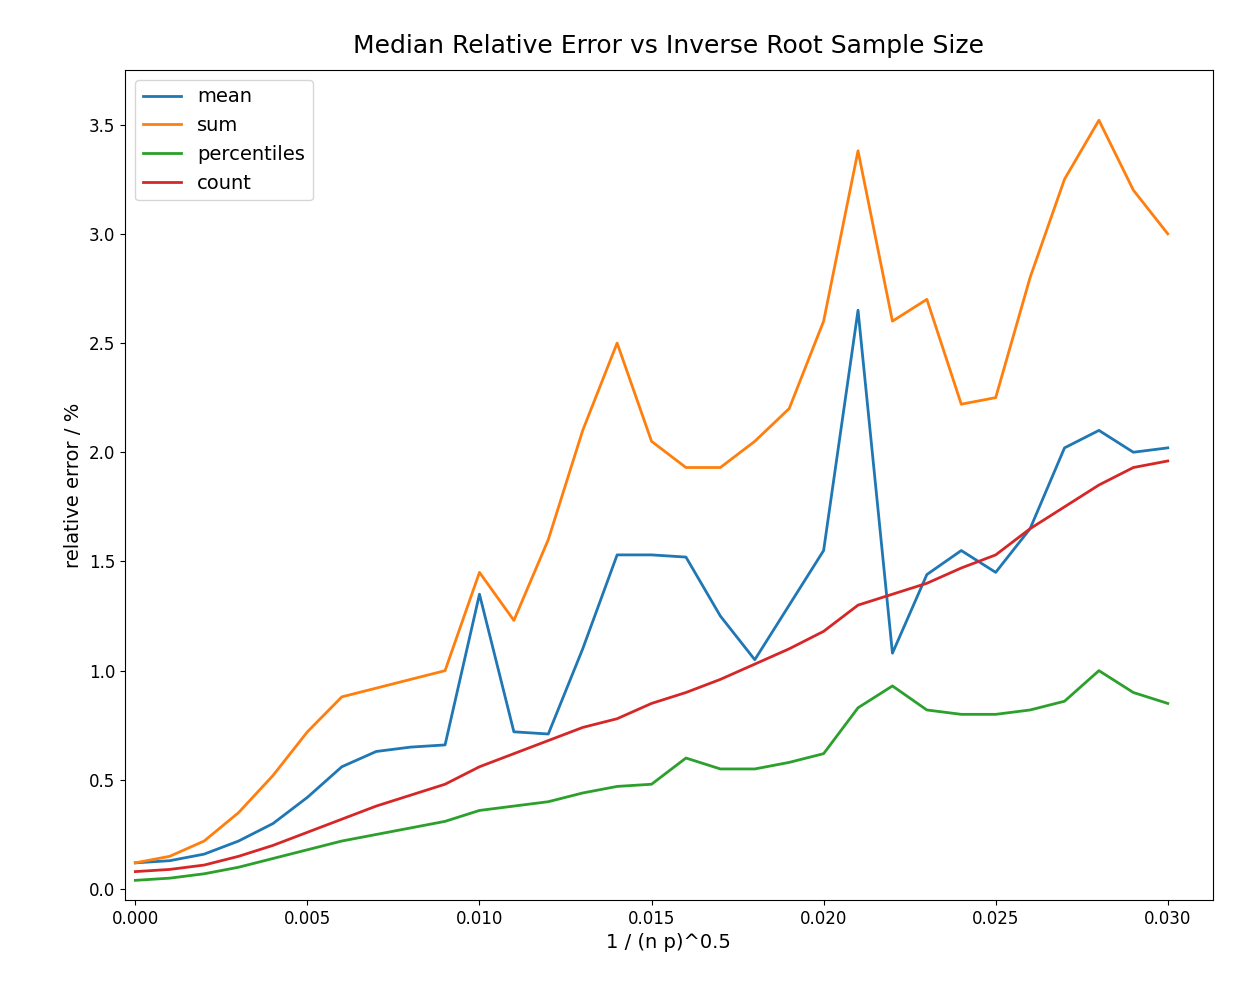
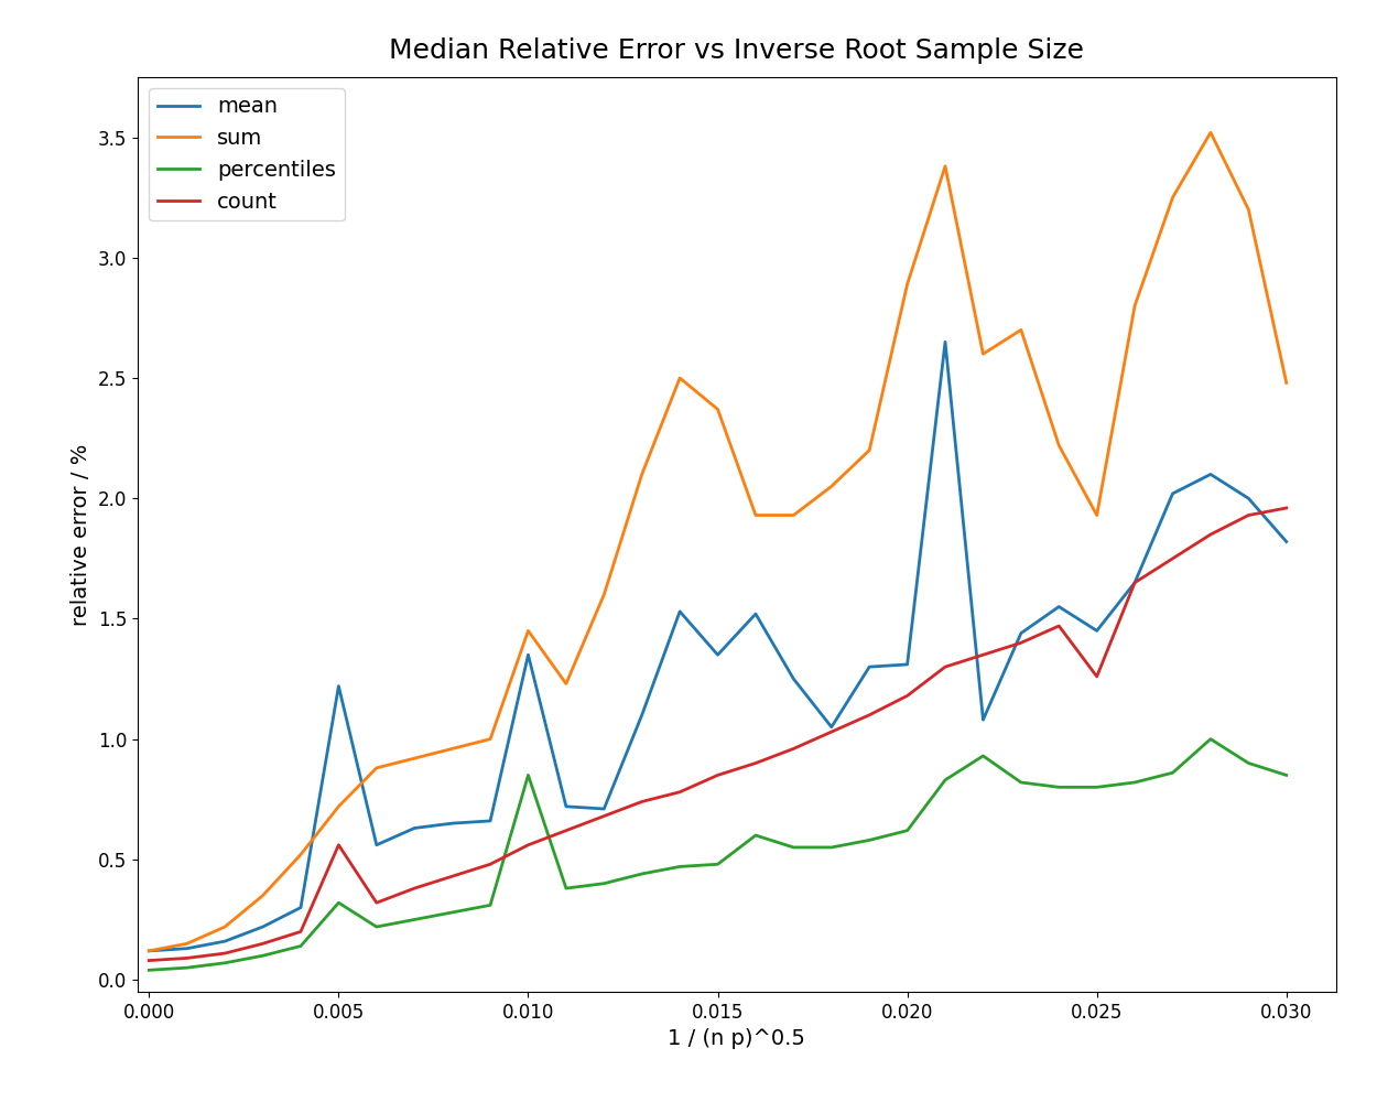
mean/0.005: 0.42 -> 1.22
percentiles/0.005: 0.18 -> 0.32
count/0.005: 0.26 -> 0.56
percentiles/0.010: 0.36 -> 0.85
mean/0.015: 1.53 -> 1.35
sum/0.015: 2.05 -> 2.37
mean/0.020: 1.55 -> 1.31
sum/0.020: 2.60 -> 2.89
sum/0.025: 2.25 -> 1.93
count/0.025: 1.53 -> 1.26
mean/0.030: 2.02 -> 1.82
sum/0.030: 3.00 -> 2.48
